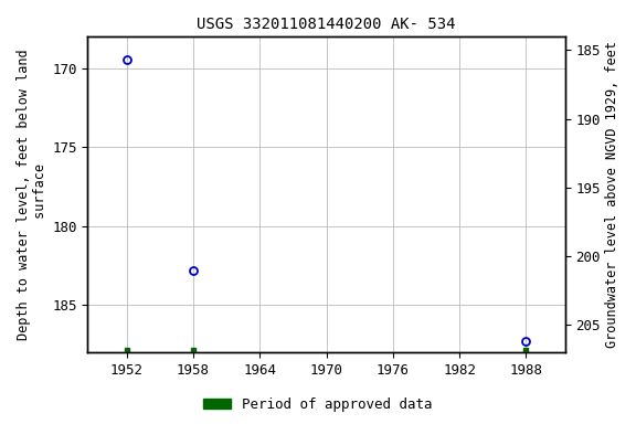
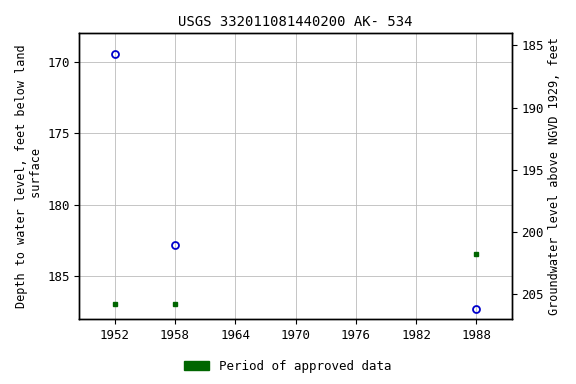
Period of approved data/1952: 187.8 -> 186.9
Period of approved data/1958: 187.8 -> 186.9
Period of approved data/1988: 187.8 -> 183.4
